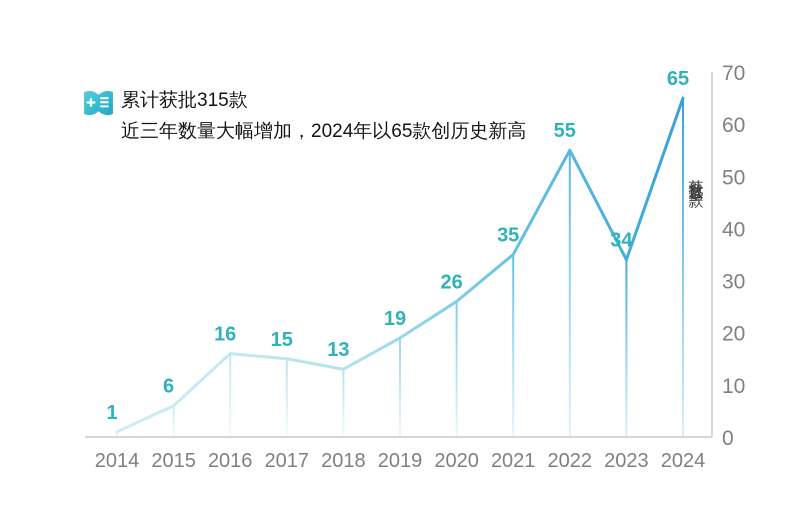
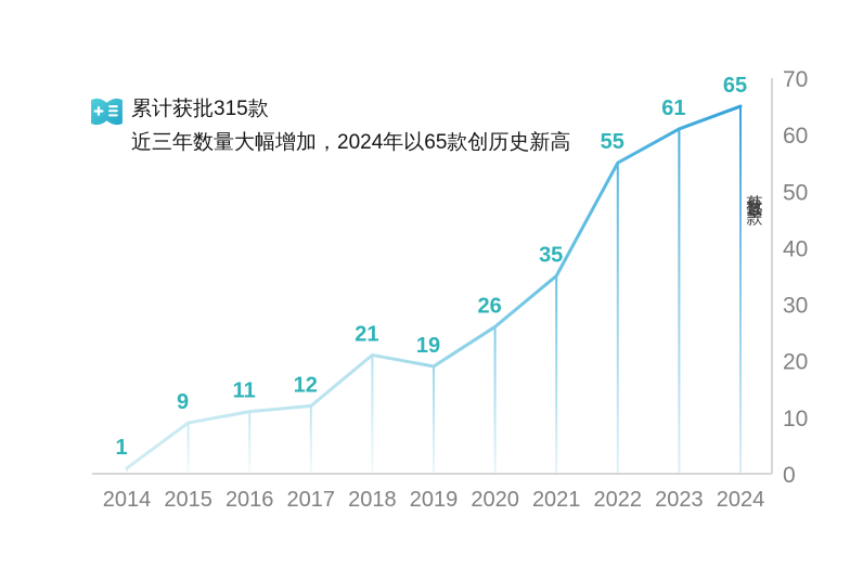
2015: 6 -> 9
2016: 16 -> 11
2017: 15 -> 12
2018: 13 -> 21
2023: 34 -> 61
